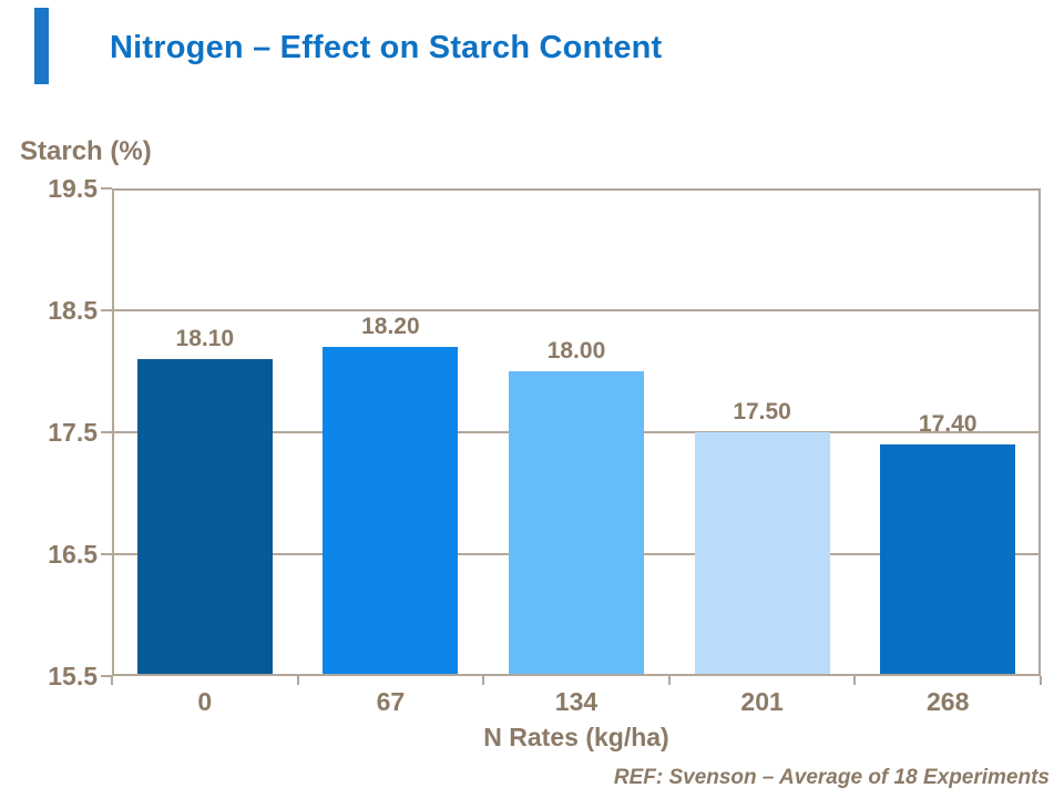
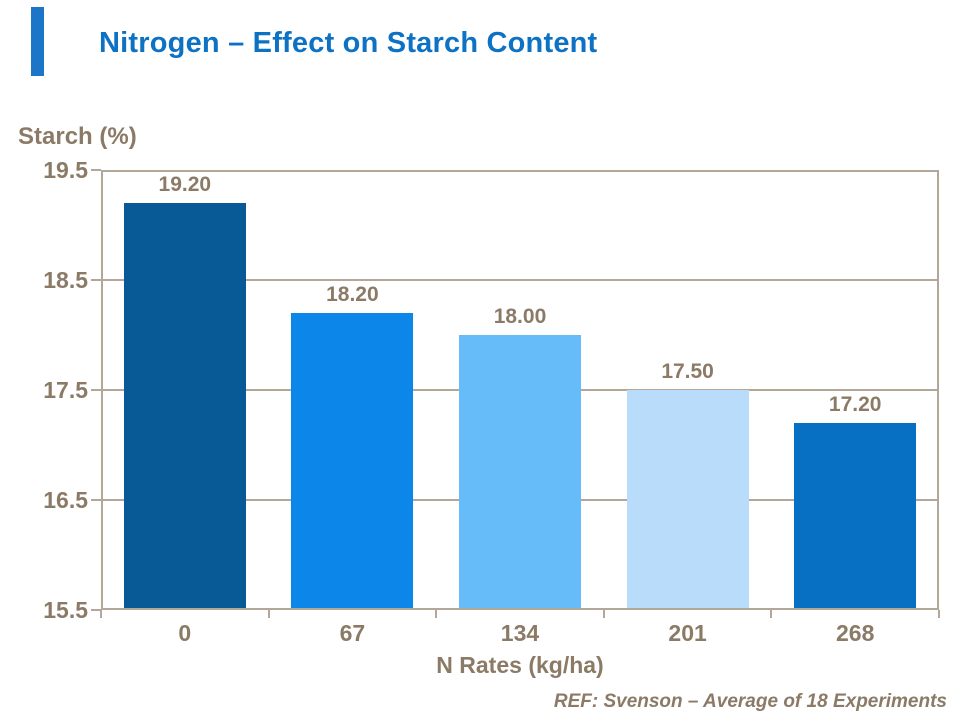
0: 18.10 -> 19.20
268: 17.40 -> 17.20
